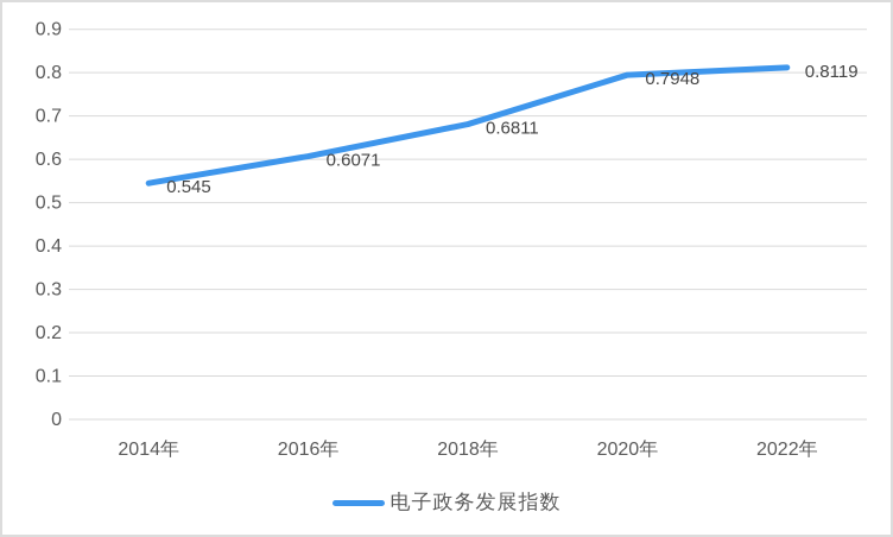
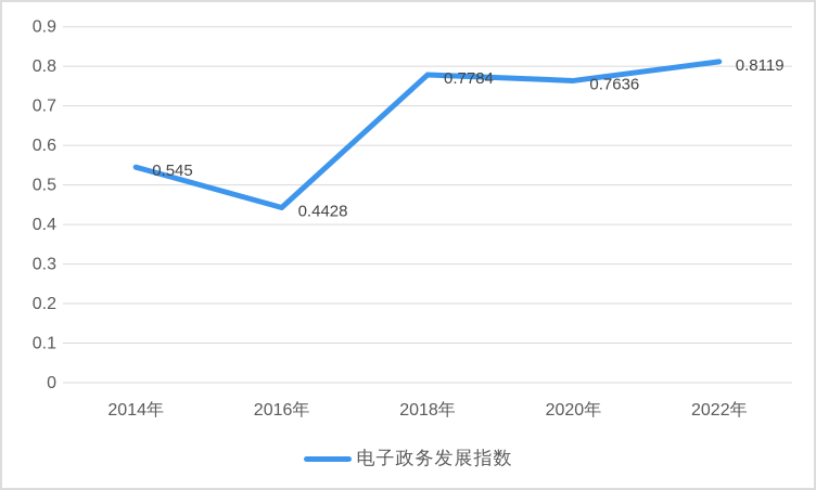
2016年: 0.6071 -> 0.4428
2018年: 0.6811 -> 0.7784
2020年: 0.7948 -> 0.7636
